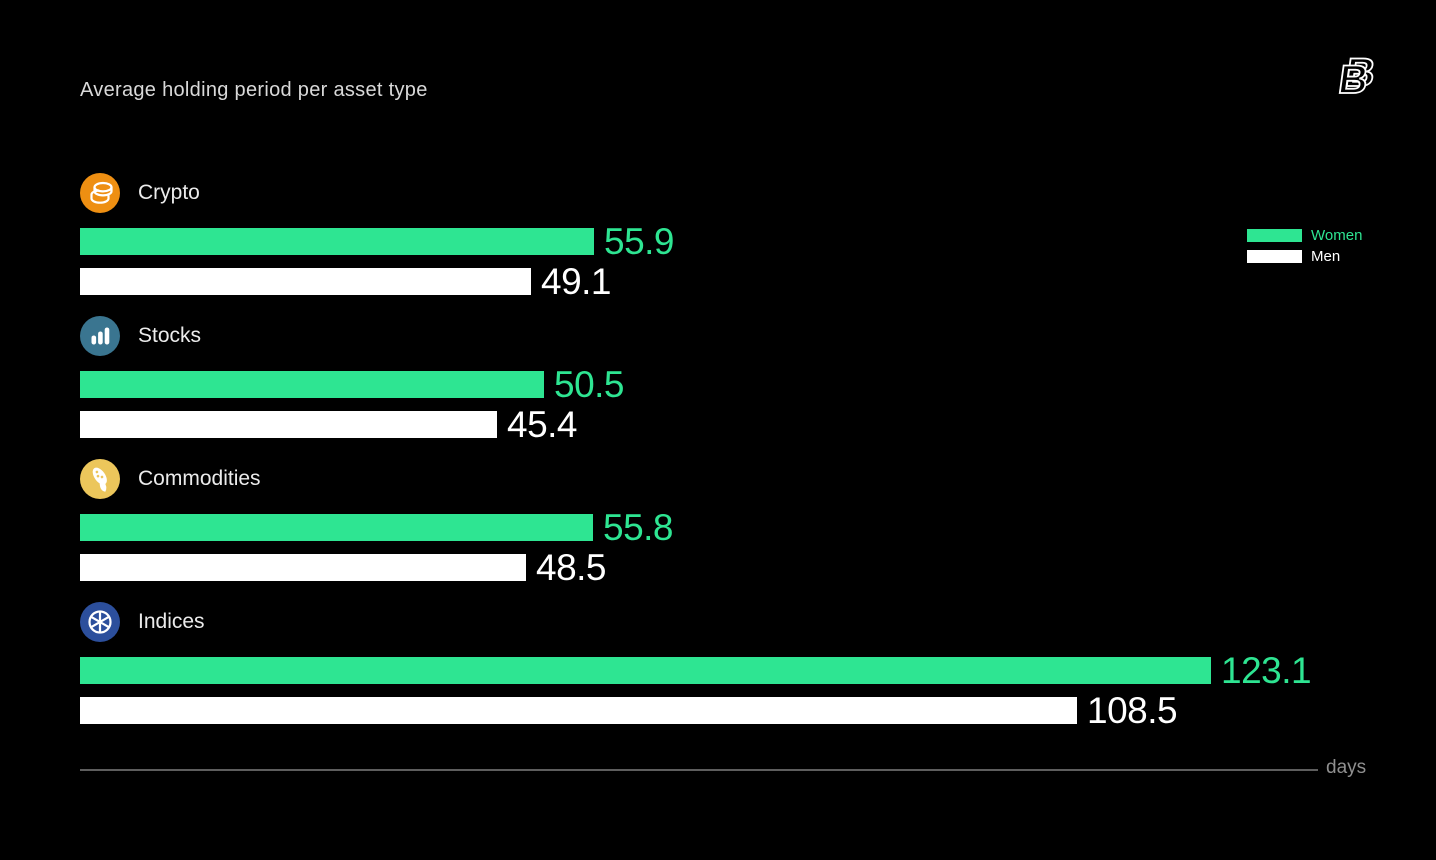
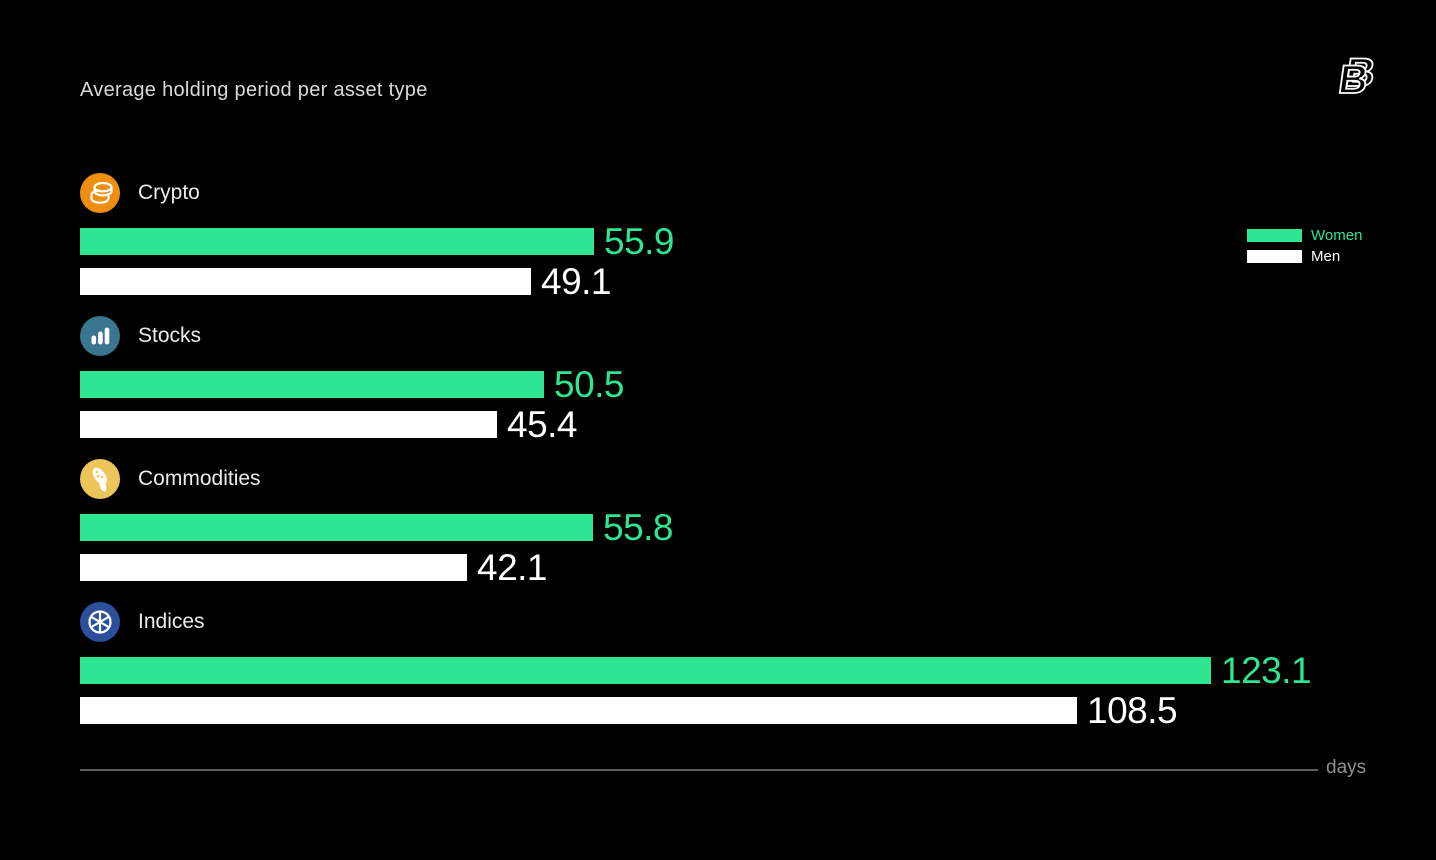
Men/Commodities: 48.5 -> 42.1
